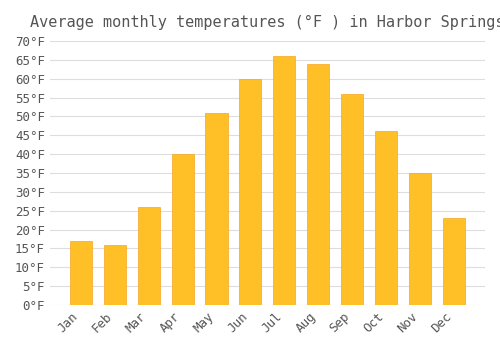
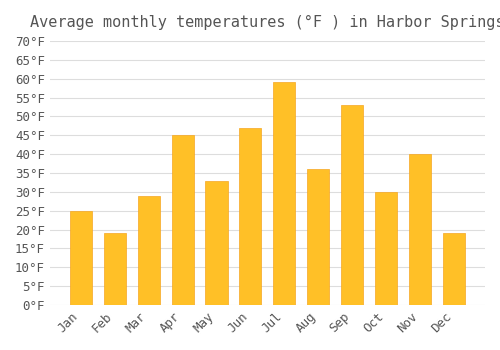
Jan: 17°F -> 25°F
Feb: 16°F -> 19°F
Mar: 26°F -> 29°F
Apr: 40°F -> 45°F
May: 51°F -> 33°F
Jun: 60°F -> 47°F
Jul: 66°F -> 59°F
Aug: 64°F -> 36°F
Sep: 56°F -> 53°F
Oct: 46°F -> 30°F
Nov: 35°F -> 40°F
Dec: 23°F -> 19°F
